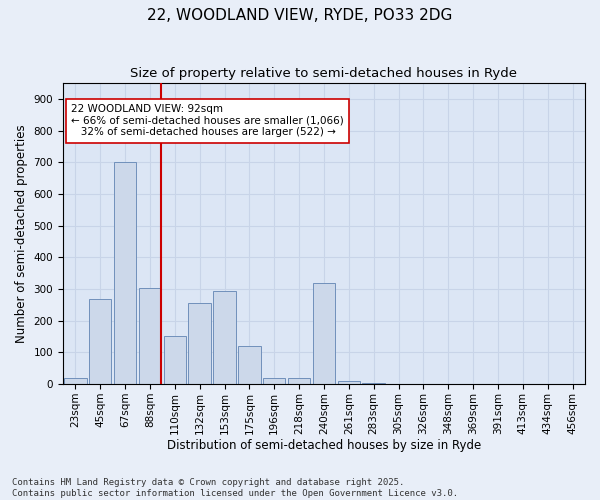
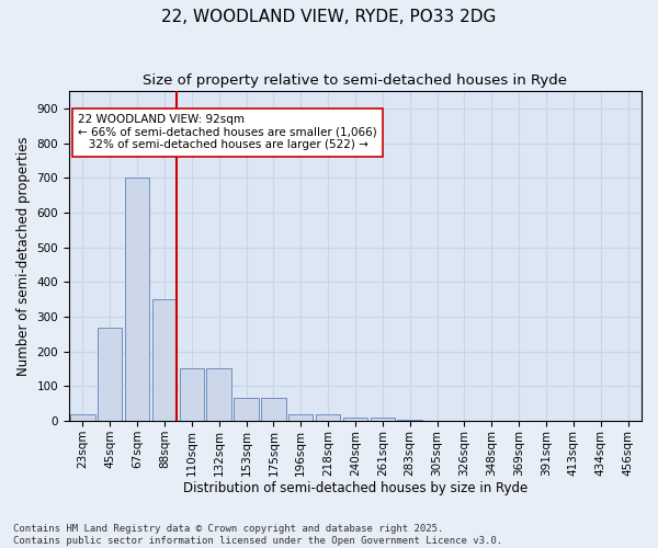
88sqm: 305 -> 350
132sqm: 255 -> 152
153sqm: 295 -> 68
175sqm: 120 -> 68
240sqm: 320 -> 10
